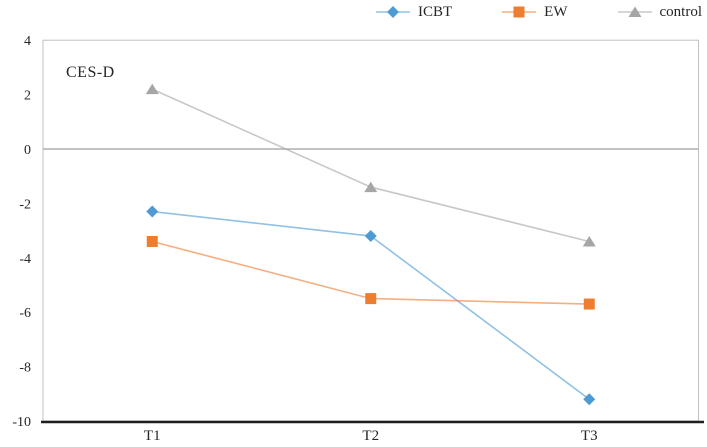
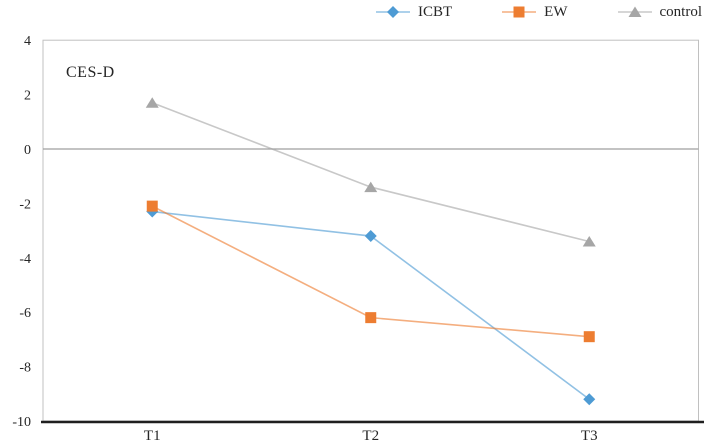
EW/T1: -3.4 -> -2.1
control/T1: 2.2 -> 1.7
EW/T2: -5.5 -> -6.2
EW/T3: -5.7 -> -6.9
